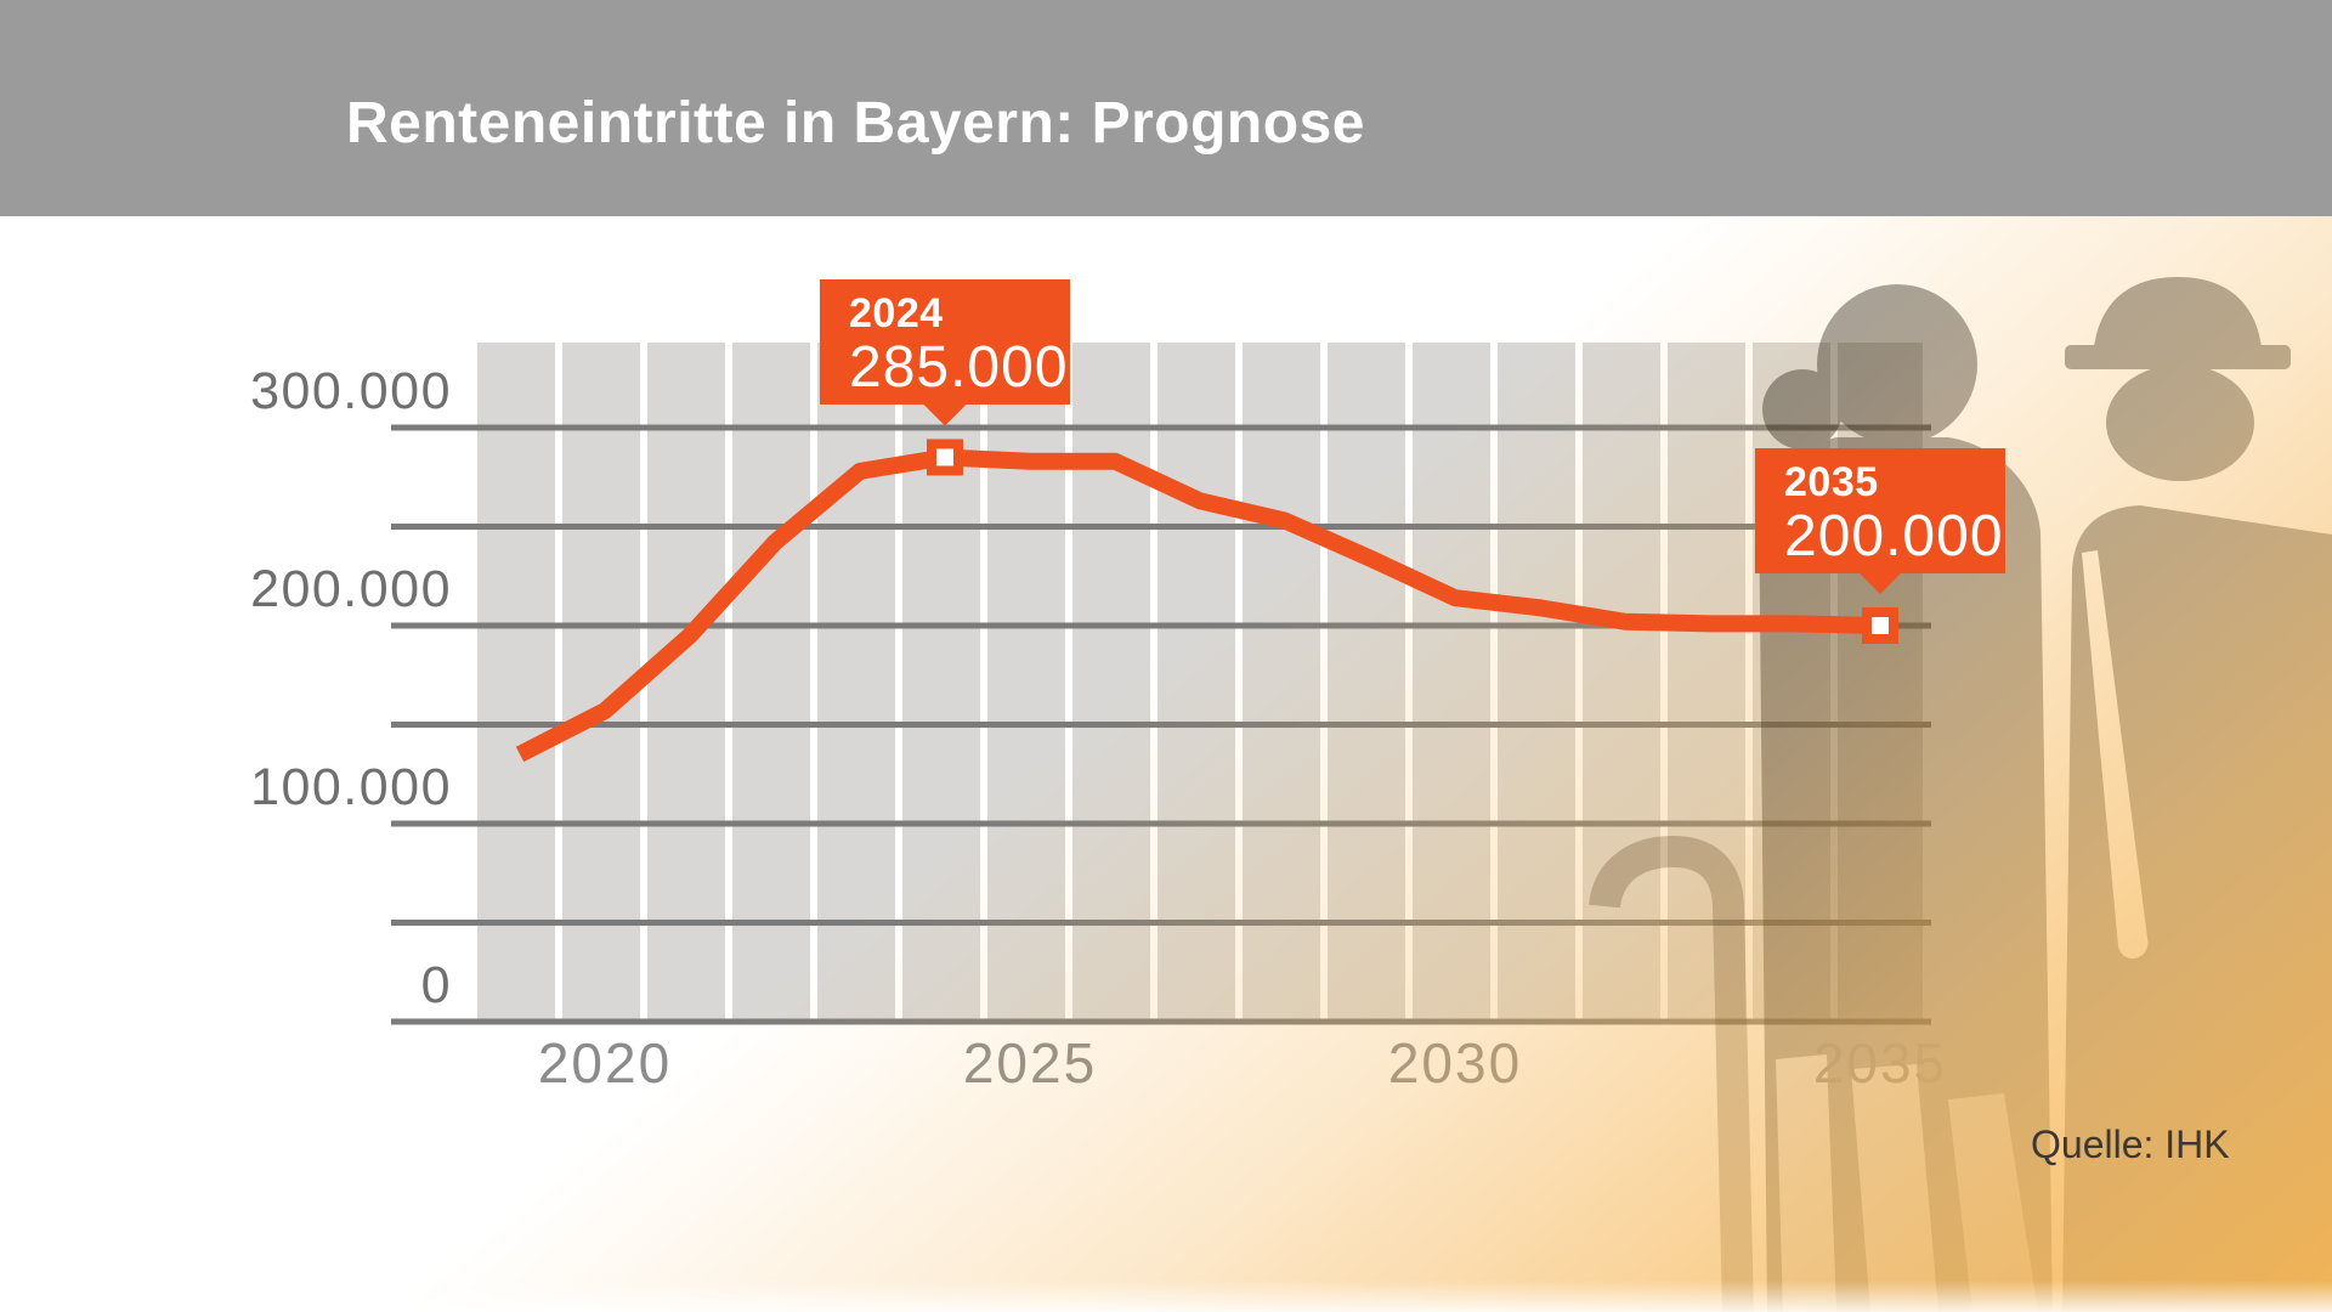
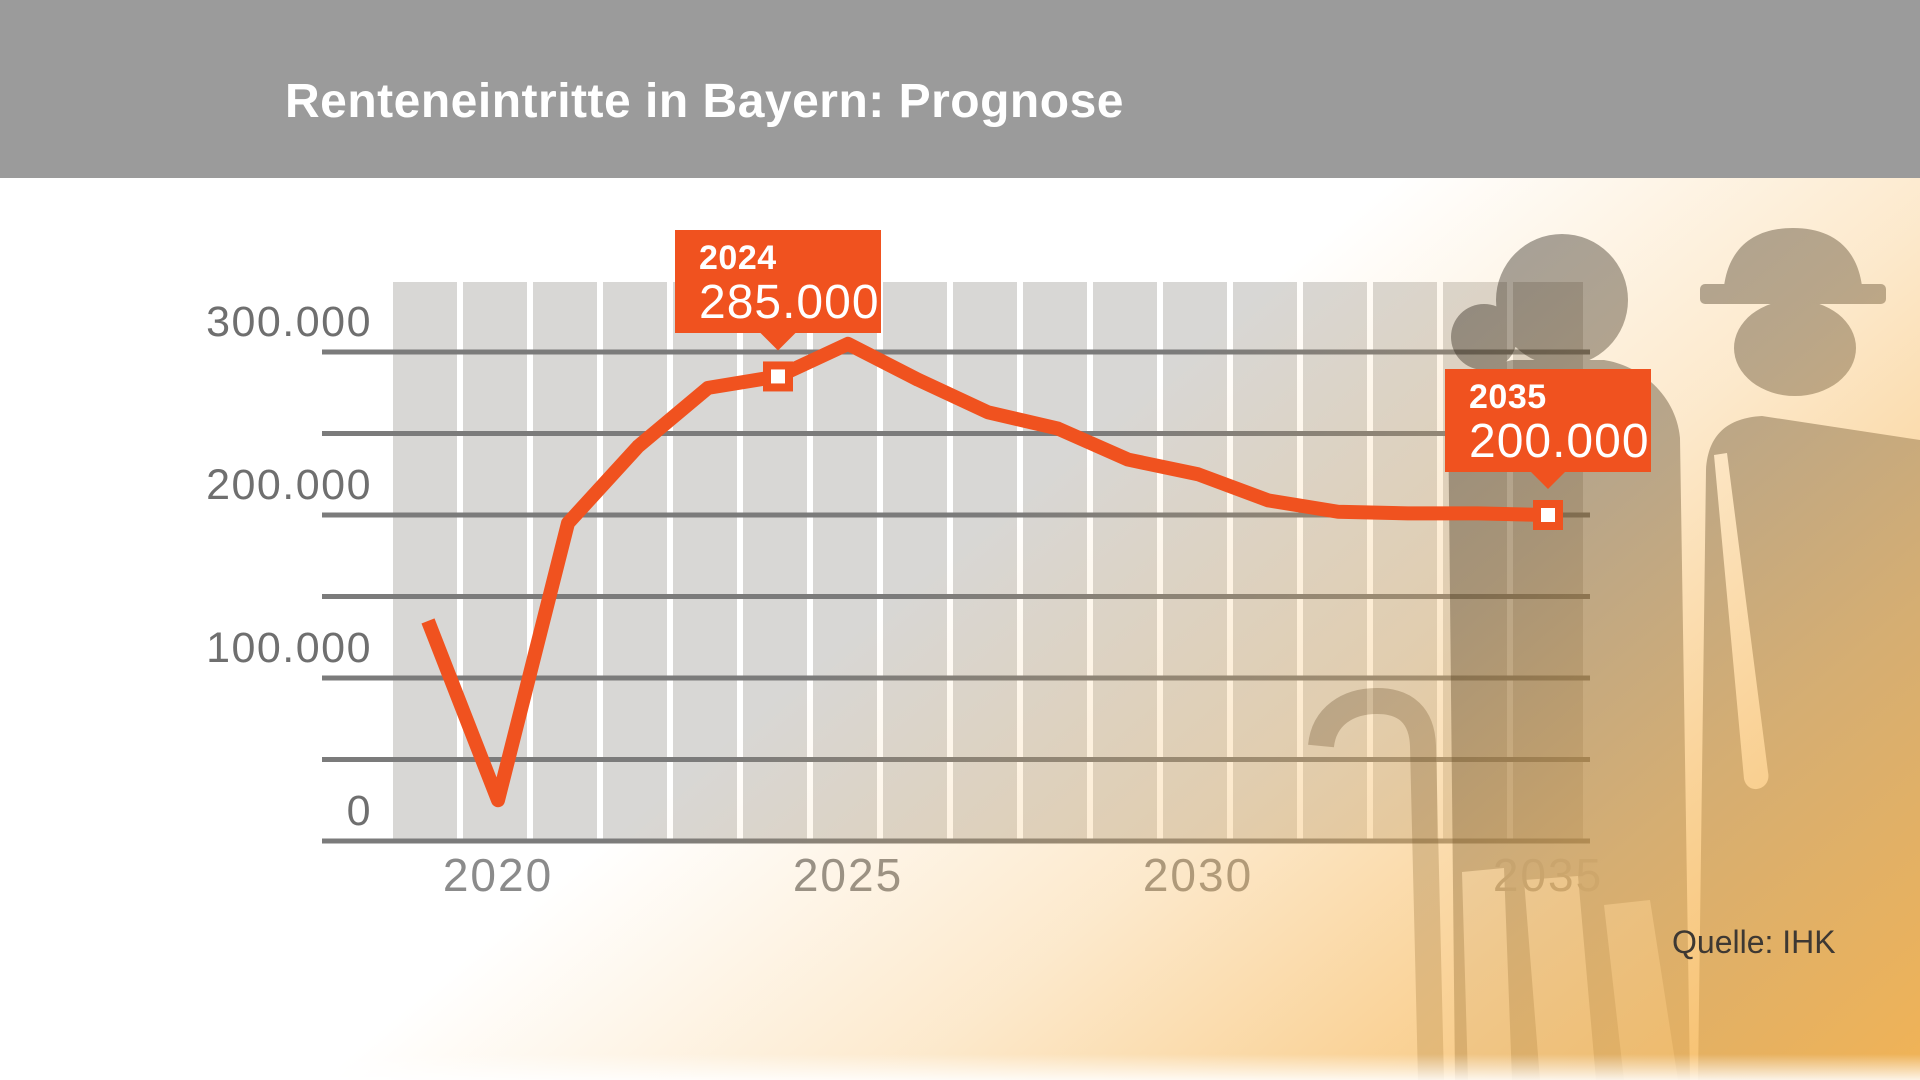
2020: 157000 -> 25000
2025: 283000 -> 305000
2030: 214000 -> 225000
